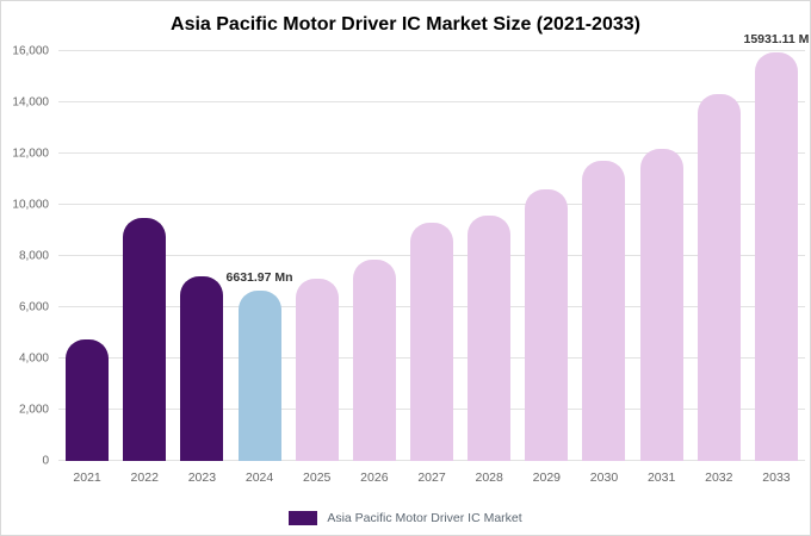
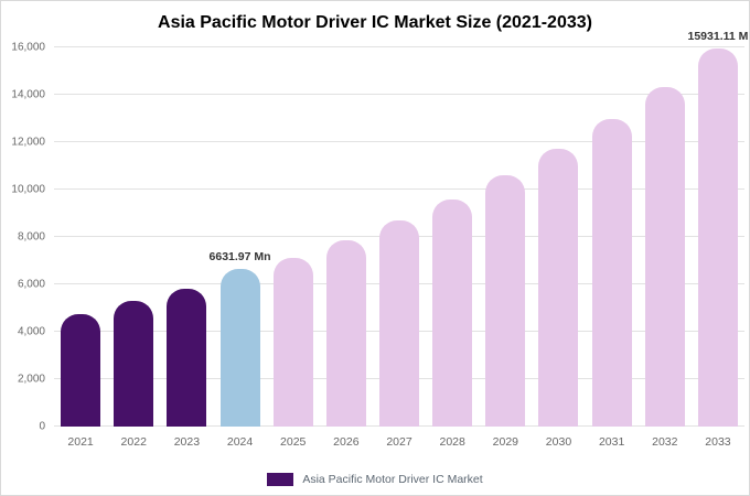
2022: 9500 -> 5300
2023: 7200 -> 5800
2027: 9300 -> 8700
2031: 12200 -> 13000
